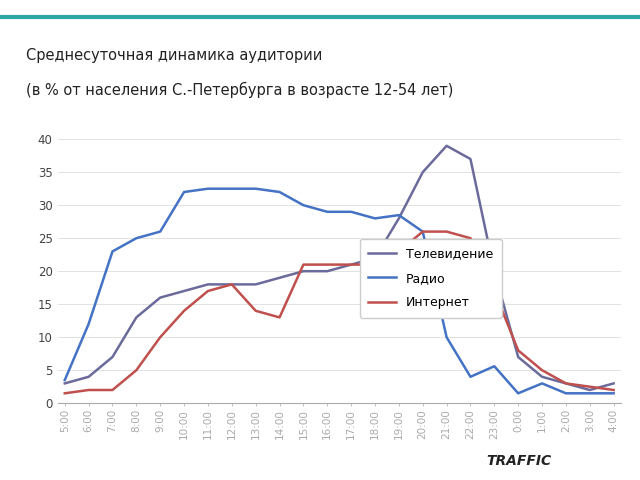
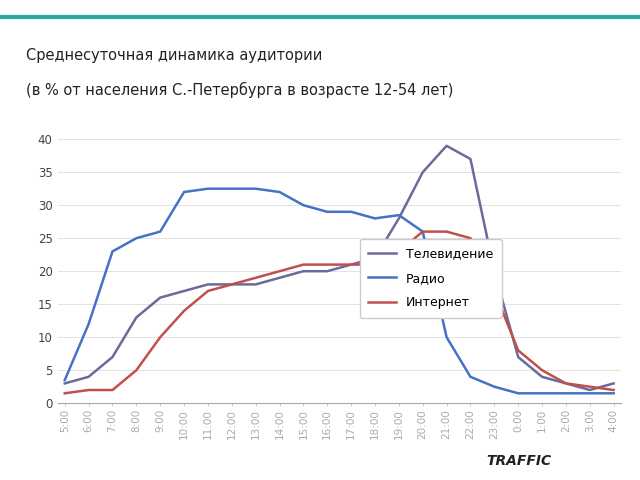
Интернет/13:00: 14.0 -> 19.0
Интернет/14:00: 13.0 -> 20.0
Радио/23:00: 5.6 -> 2.5
Радио/1:00: 3.0 -> 1.5
